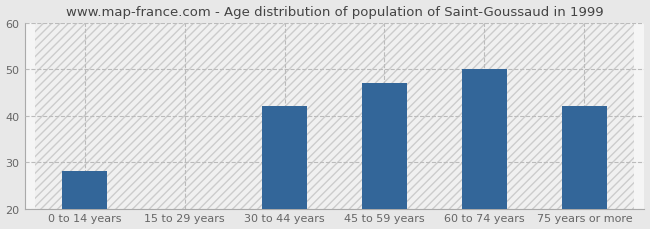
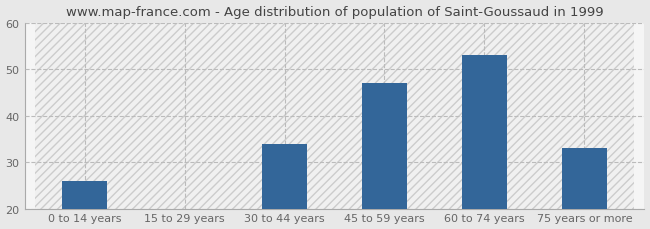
0 to 14 years: 28 -> 26
30 to 44 years: 42 -> 34
60 to 74 years: 50 -> 53
75 years or more: 42 -> 33
